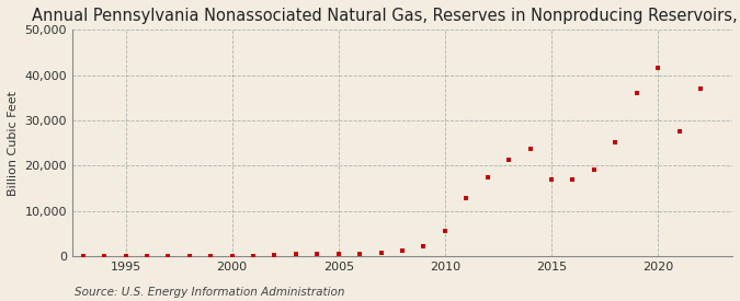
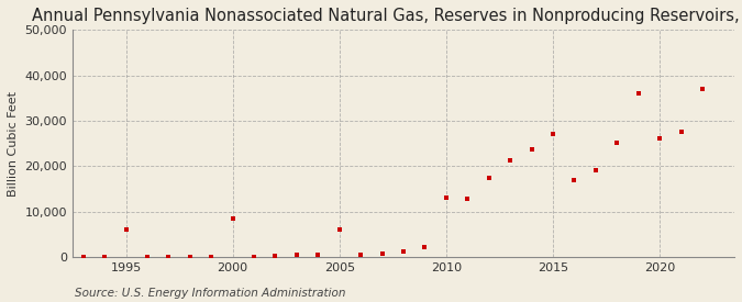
1995: 100 -> 6,000
2000: 100 -> 8,500
2005: 500 -> 6,000
2010: 5,500 -> 13,000
2015: 17,000 -> 27,000
2020: 41,500 -> 26,000
